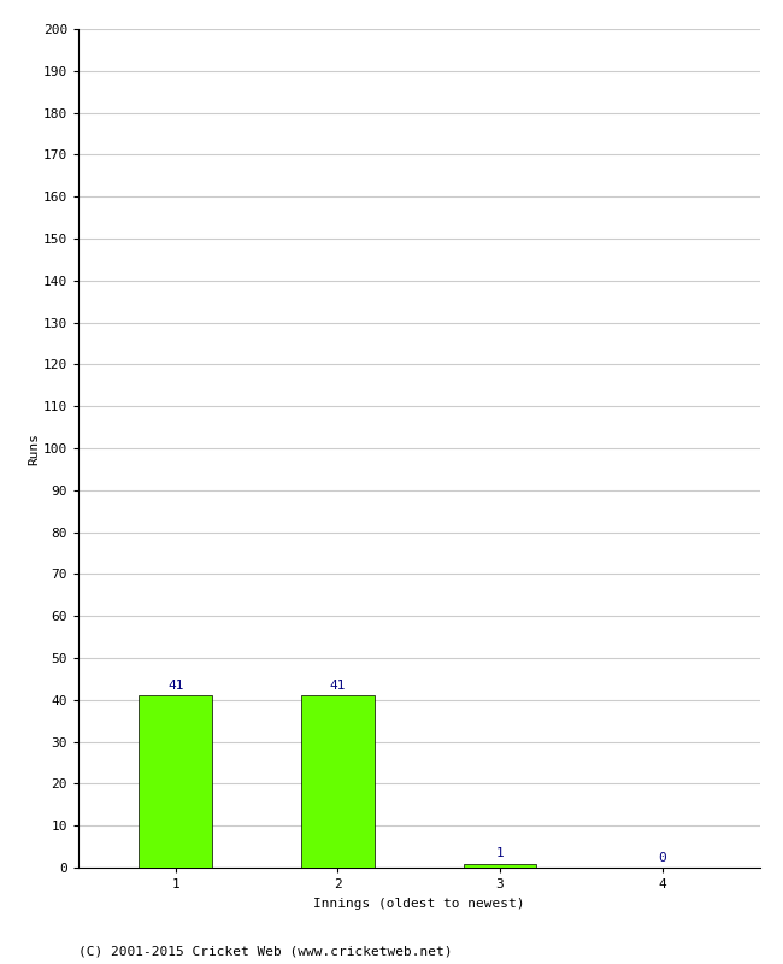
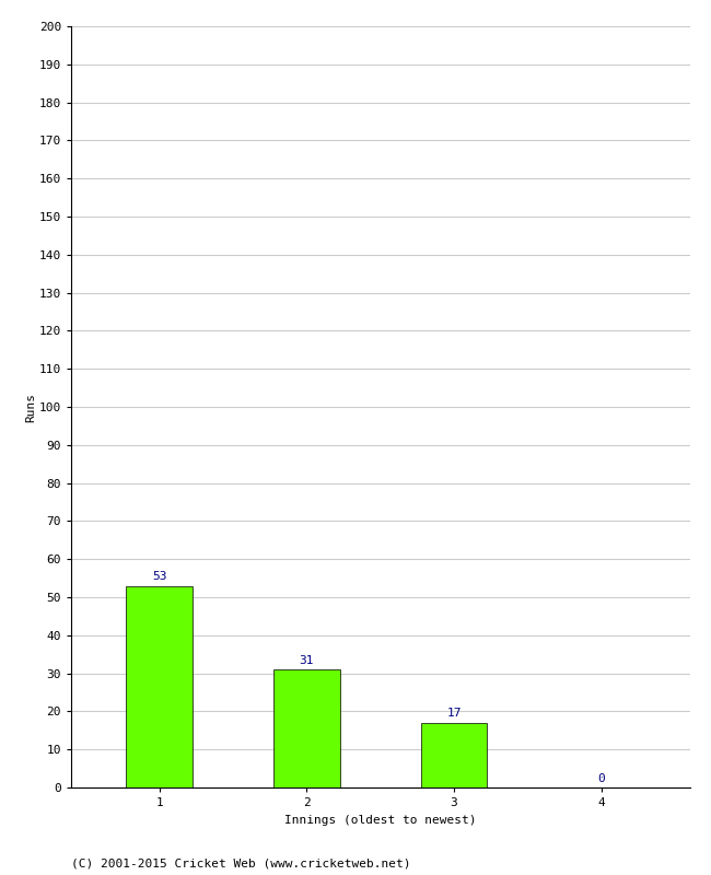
1: 41 -> 53
2: 41 -> 31
3: 1 -> 17
